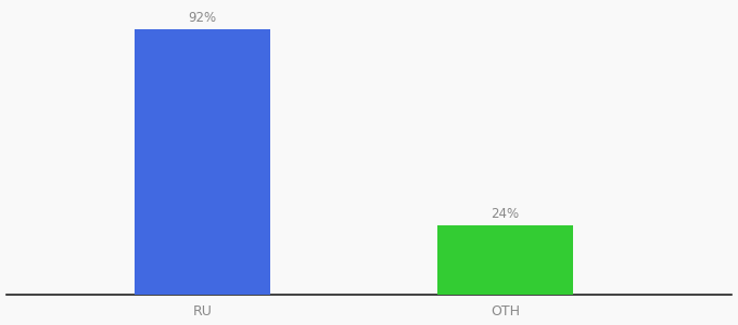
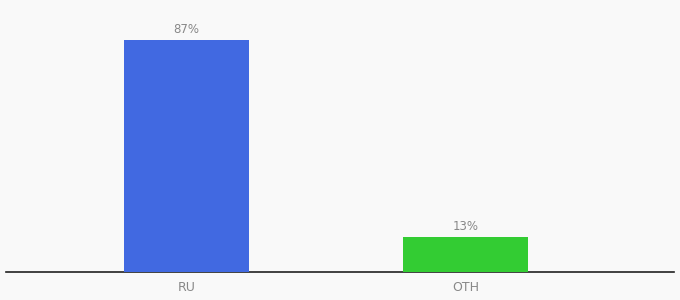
RU: 92% -> 87%
OTH: 24% -> 13%
